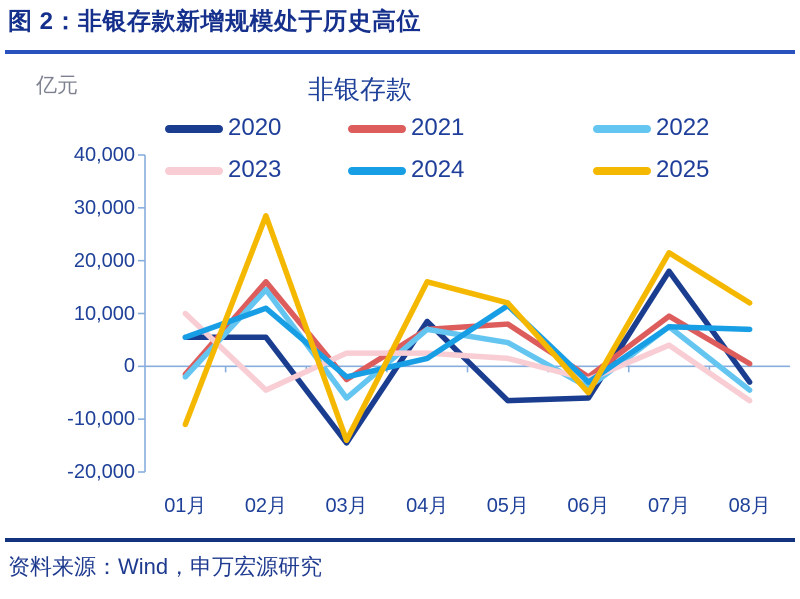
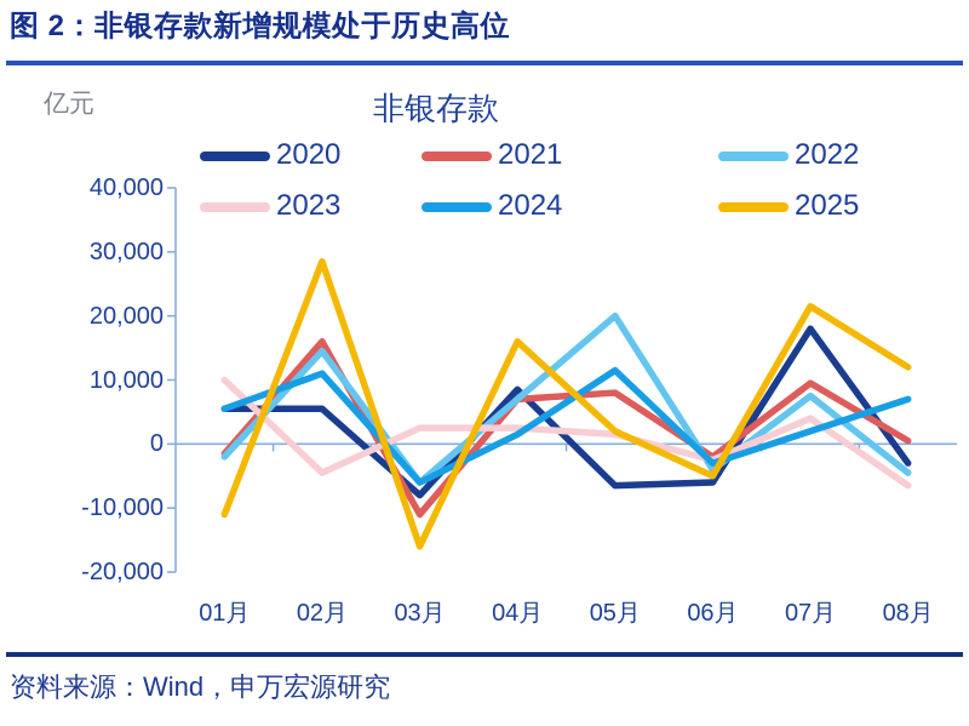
2020/03月: -14000 -> -8000
2021/03月: -2000 -> -11000
2024/03月: -2000 -> -6000
2025/03月: -14000 -> -16000
2022/05月: 4000 -> 20000
2025/05月: 12000 -> 2000
2024/07月: 8000 -> 2000
